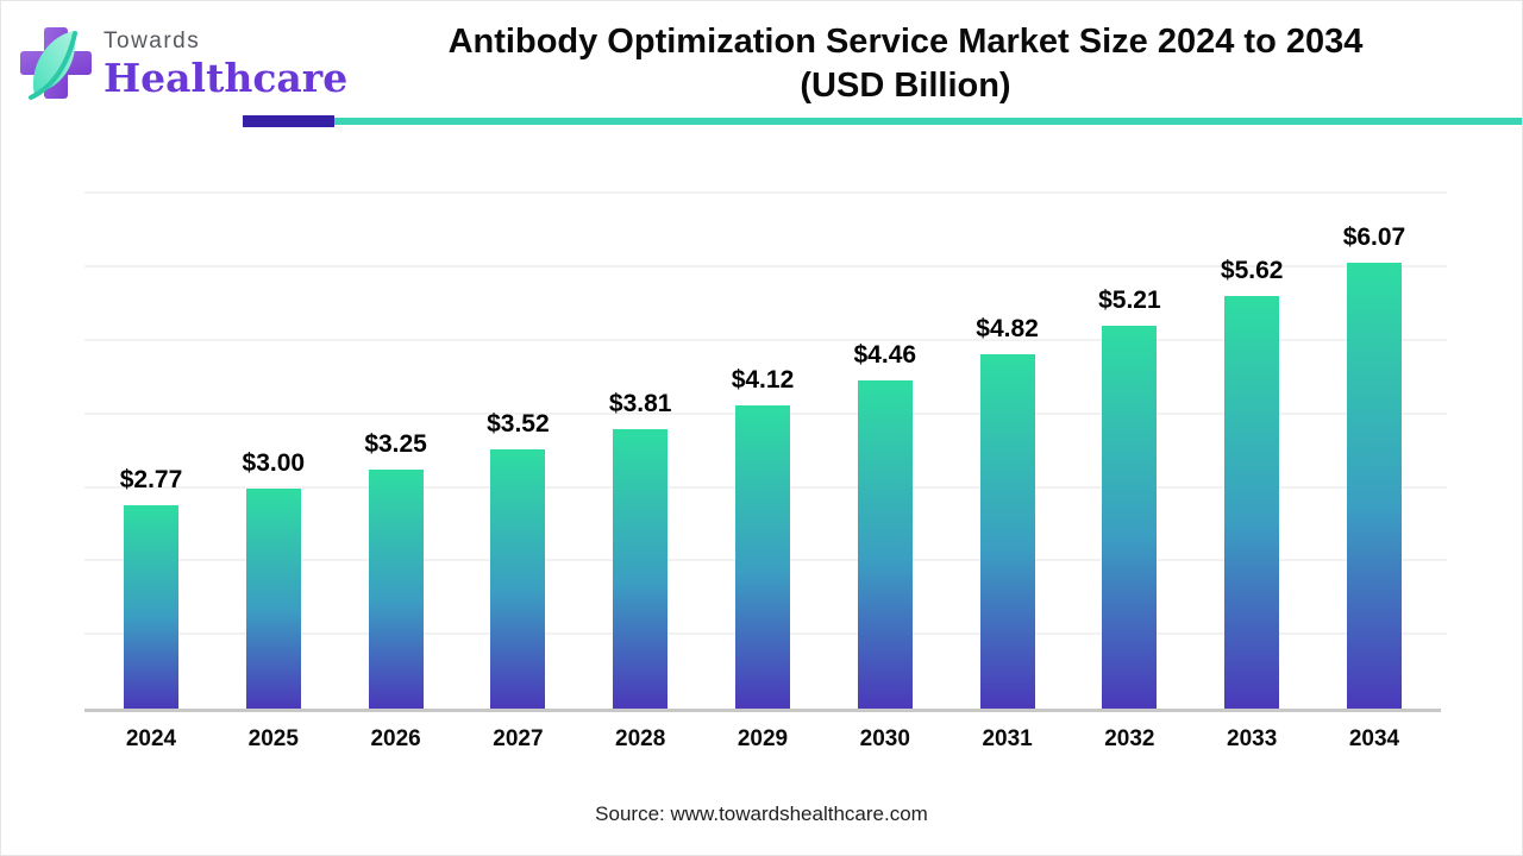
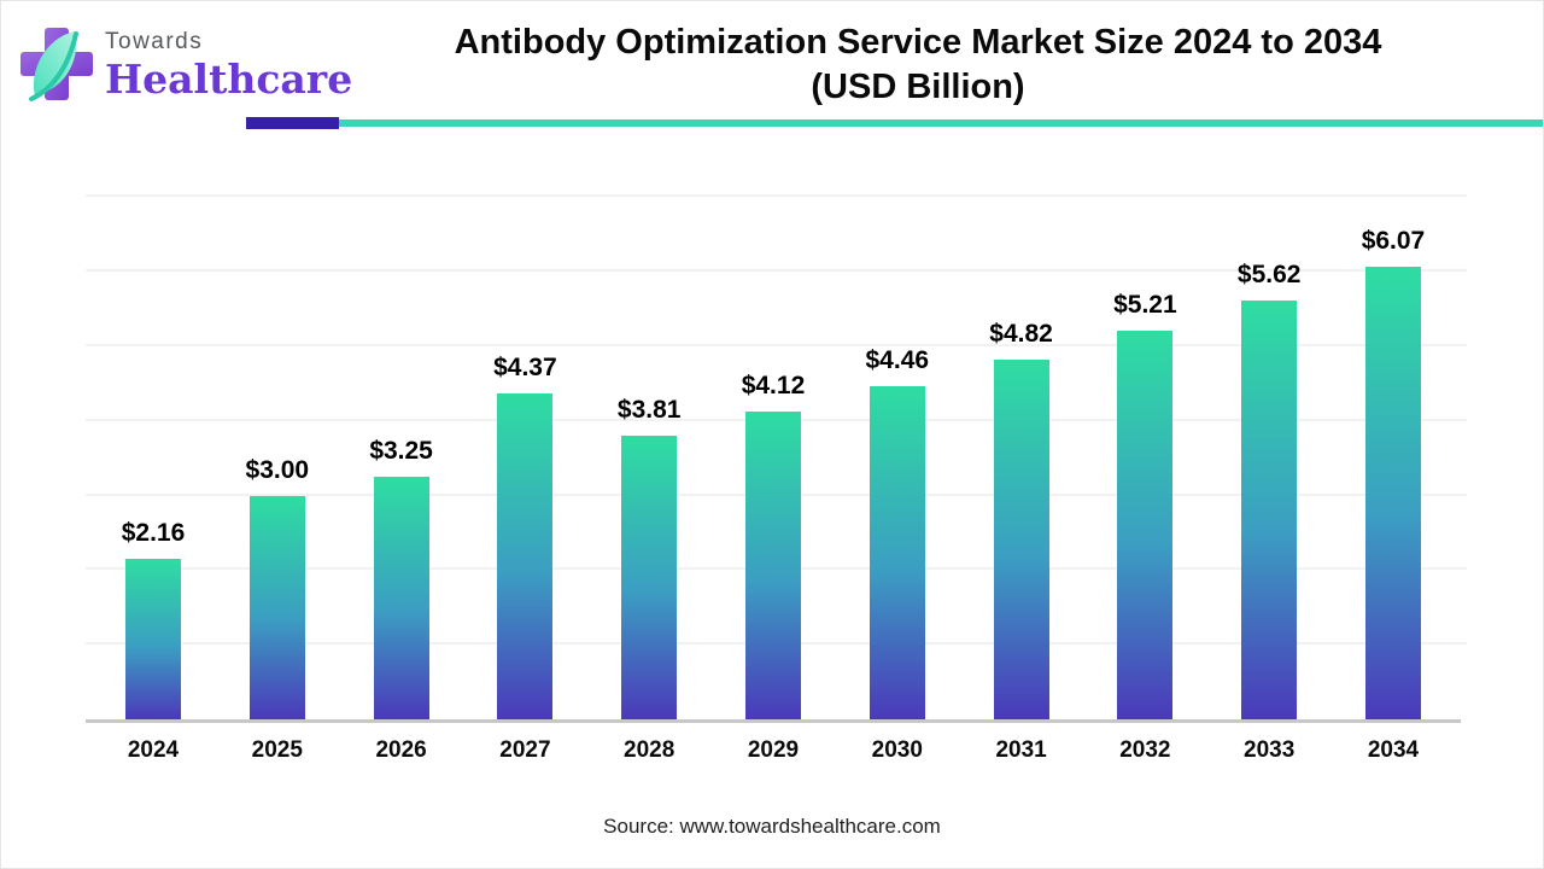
2024: $2.77 -> $2.16
2027: $3.52 -> $4.37
